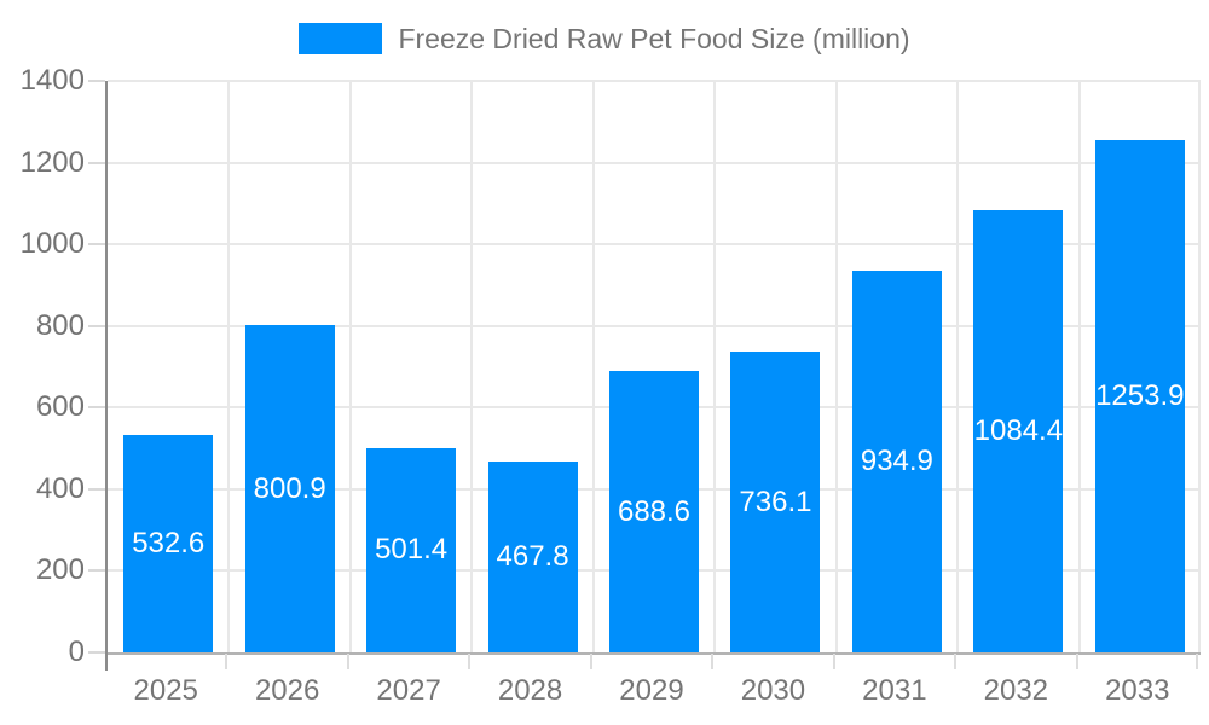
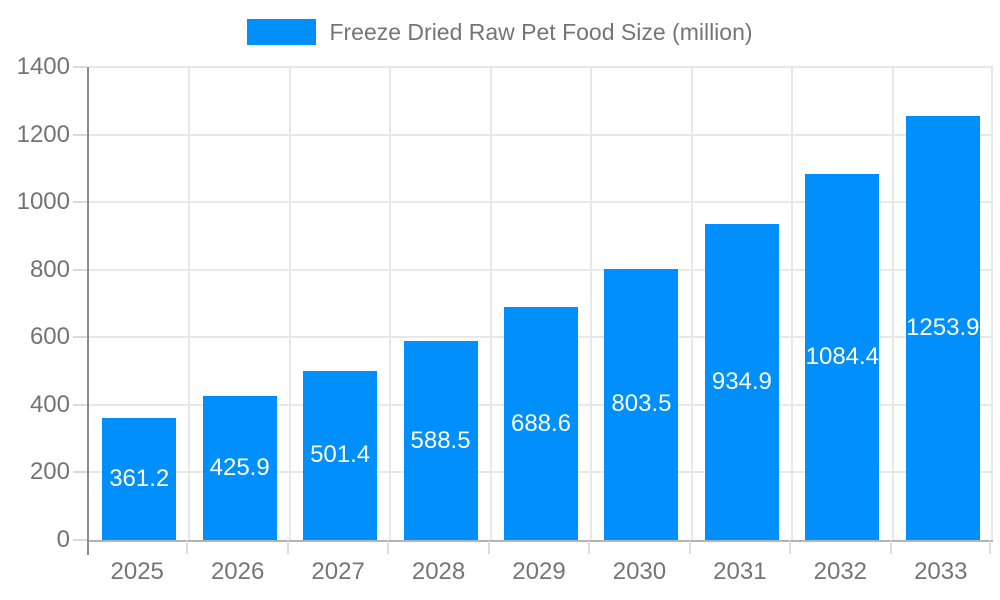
2025: 532.6 -> 361.2
2026: 800.9 -> 425.9
2028: 467.8 -> 588.5
2030: 736.1 -> 803.5
